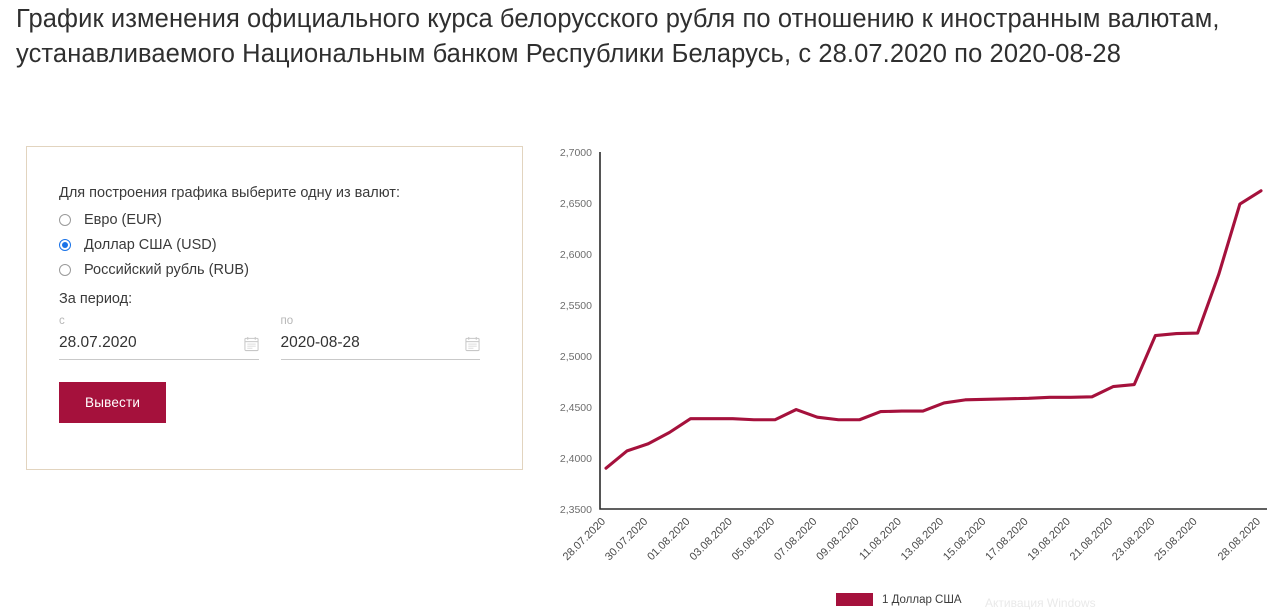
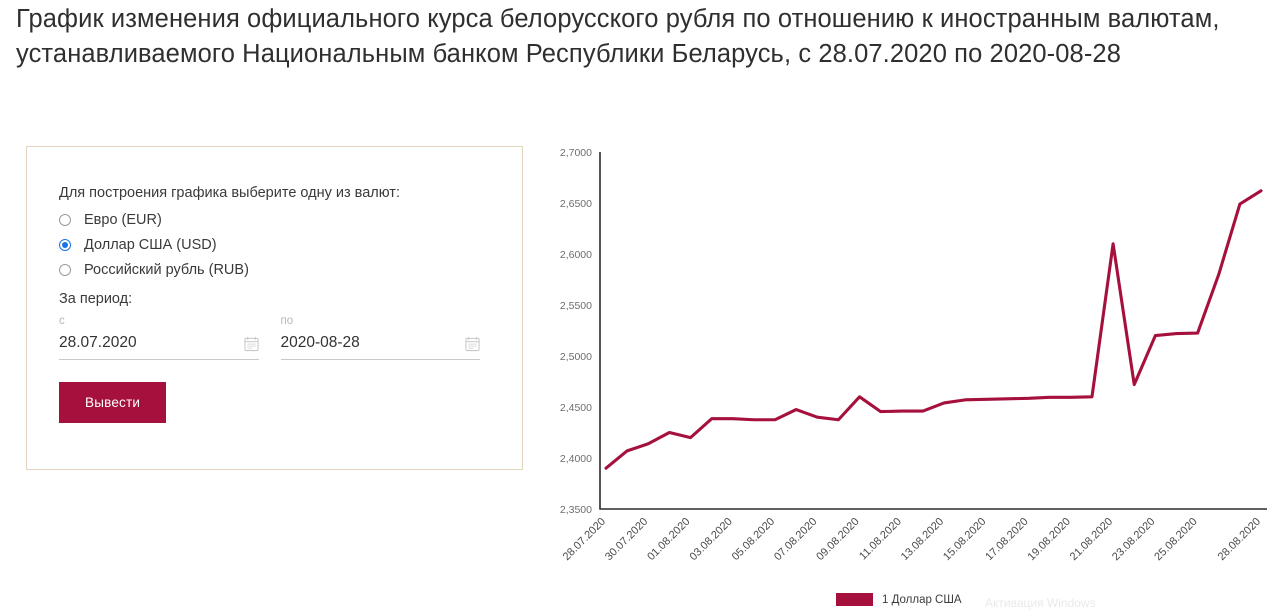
01.08.2020: 2,44 -> 2,42
09.08.2020: 2,44 -> 2,46
21.08.2020: 2,47 -> 2,61
